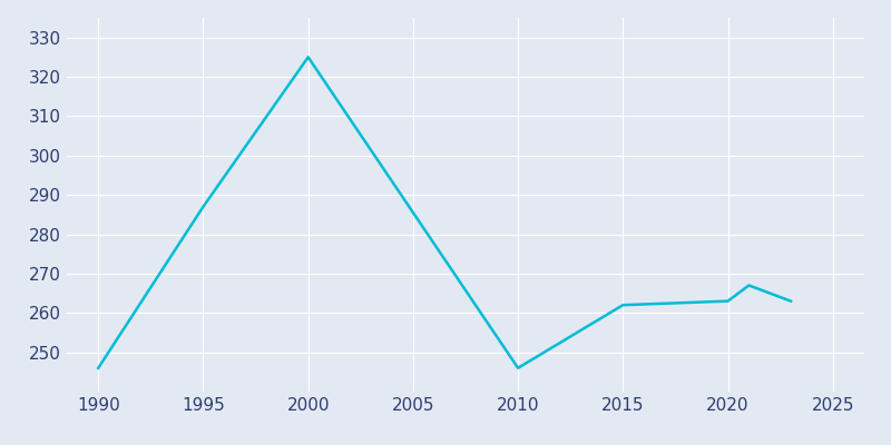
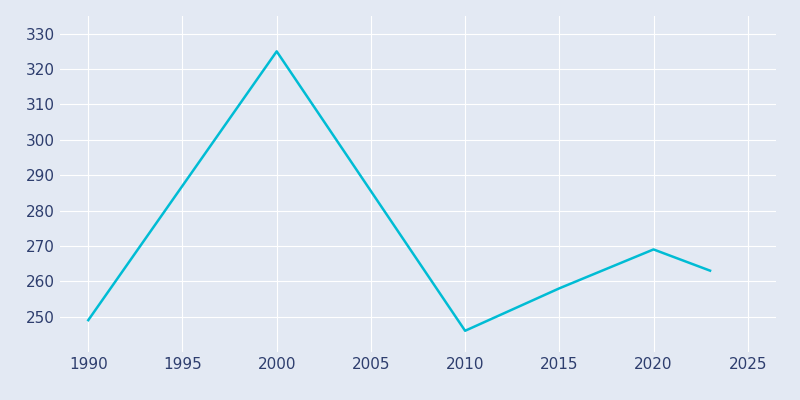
1990: 246 -> 249
2015: 262 -> 258
2020: 263 -> 269
